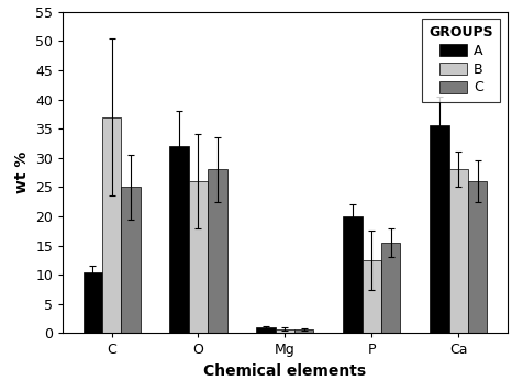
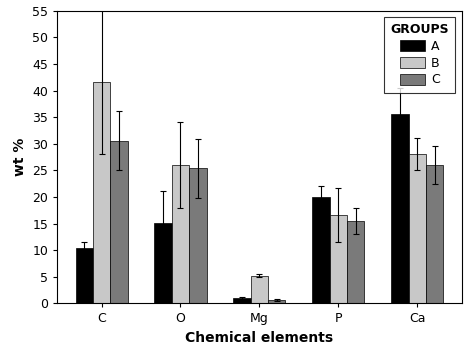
B/C: 37.0 -> 41.6
C/C: 25.0 -> 30.6
A/O: 32.0 -> 15.2
C/O: 28.0 -> 25.4
B/Mg: 0.7 -> 5.2
B/P: 12.5 -> 16.6
